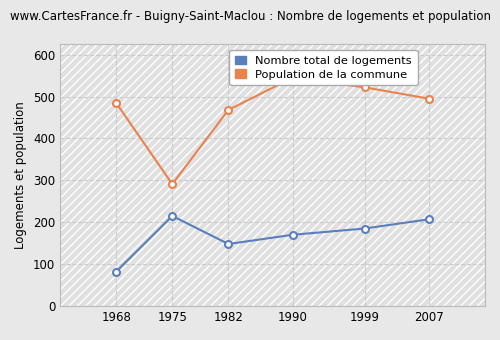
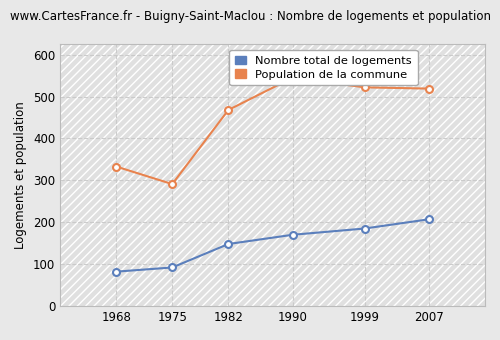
Population de la commune/1968: 485 -> 333
Nombre total de logements/1975: 215 -> 92
Population de la commune/2007: 495 -> 519
